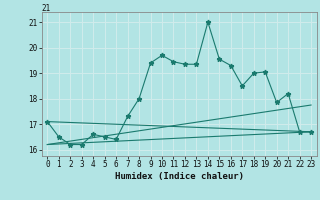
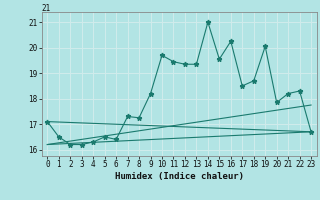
4: 16.60 -> 16.30
8: 18.00 -> 17.25
9: 19.40 -> 18.20
16: 19.30 -> 20.25
18: 19.00 -> 18.70
19: 19.05 -> 20.05
22: 16.70 -> 18.30
